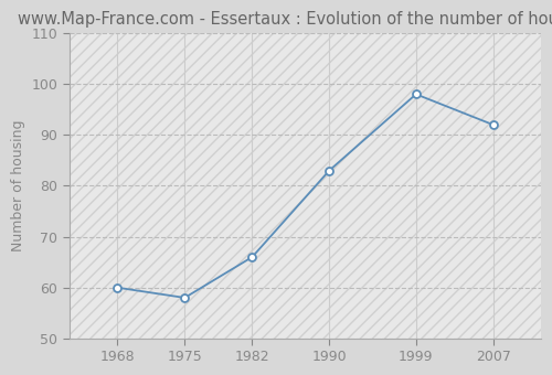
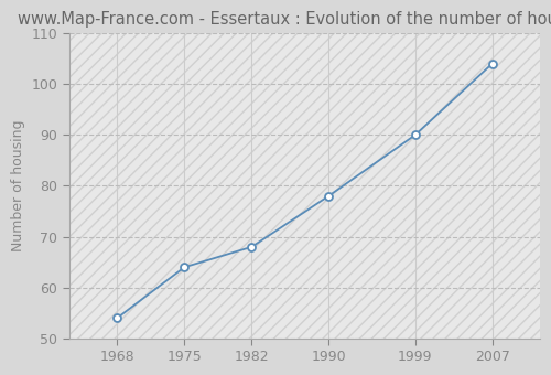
1968: 60 -> 54
1975: 58 -> 64
1982: 66 -> 68
1990: 83 -> 78
1999: 98 -> 90
2007: 92 -> 104
